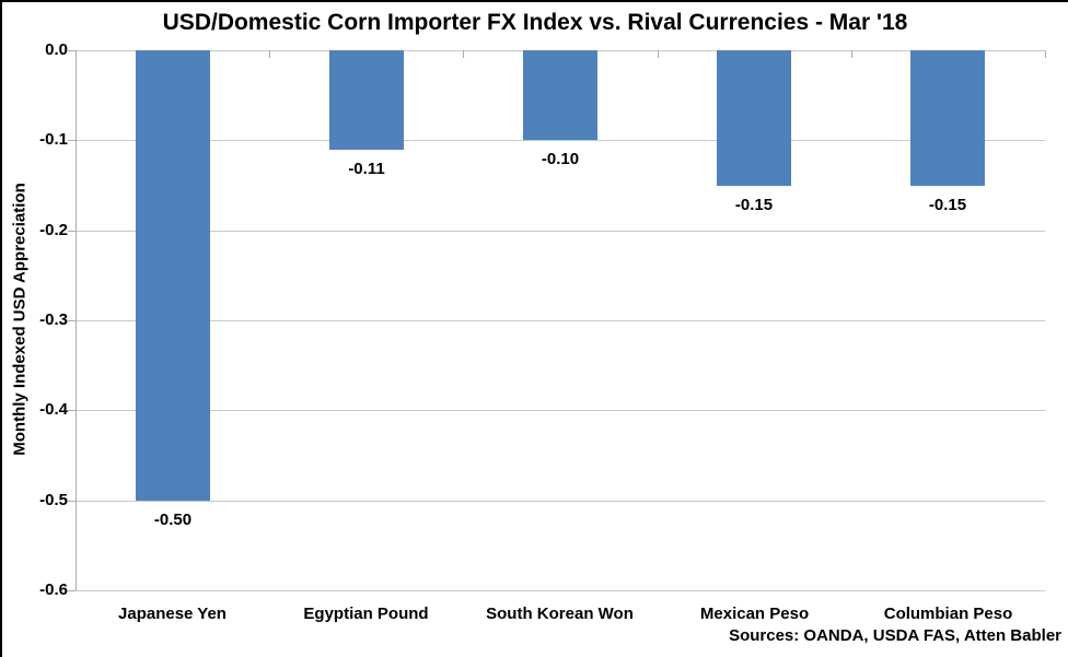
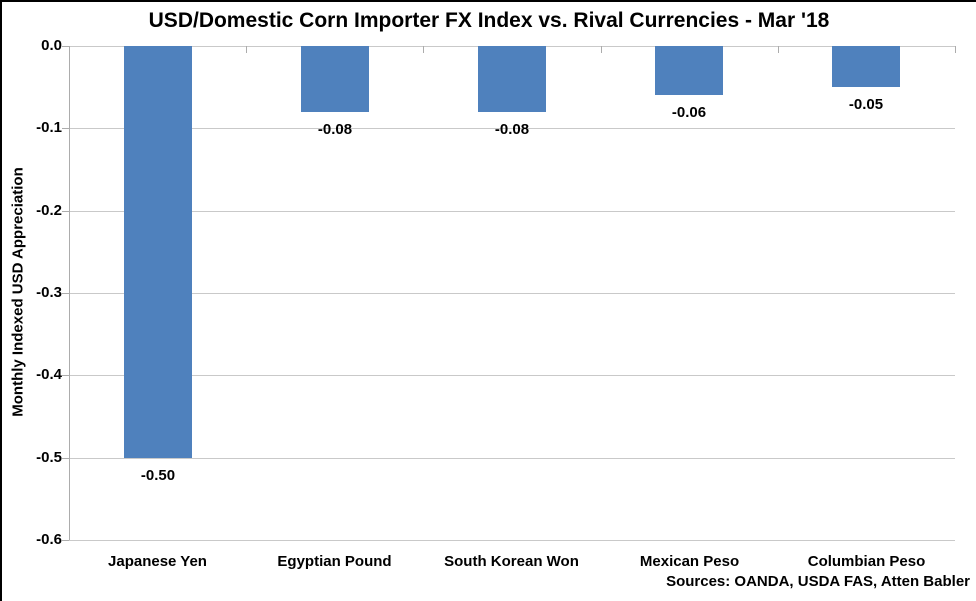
Egyptian Pound: -0.11 -> -0.08
South Korean Won: -0.10 -> -0.08
Mexican Peso: -0.15 -> -0.06
Columbian Peso: -0.15 -> -0.05
